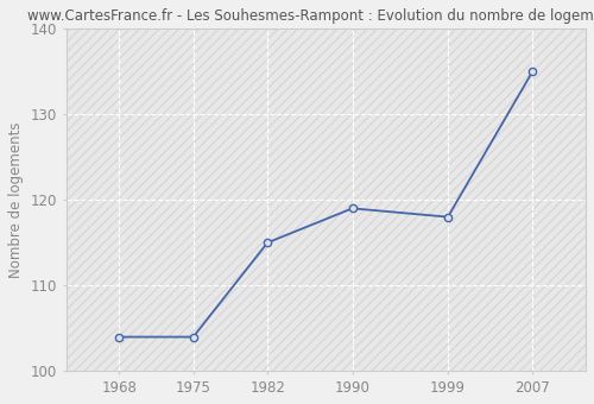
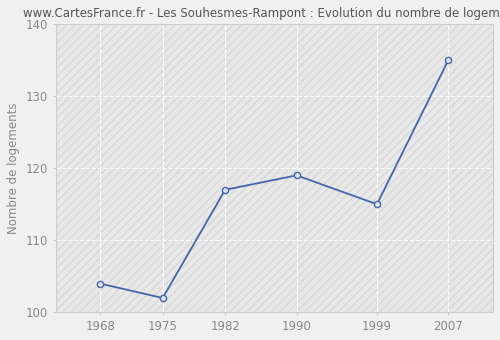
1975: 104 -> 102
1982: 115 -> 117
1999: 118 -> 115
